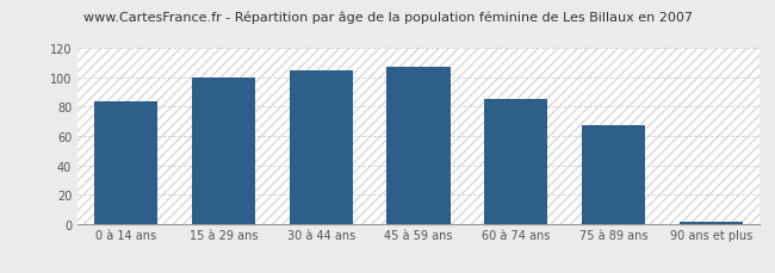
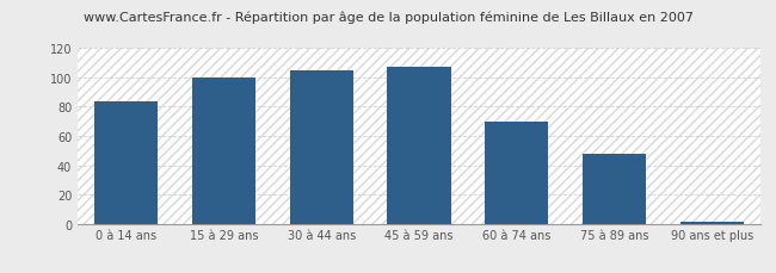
60 à 74 ans: 85 -> 70
75 à 89 ans: 67 -> 48
